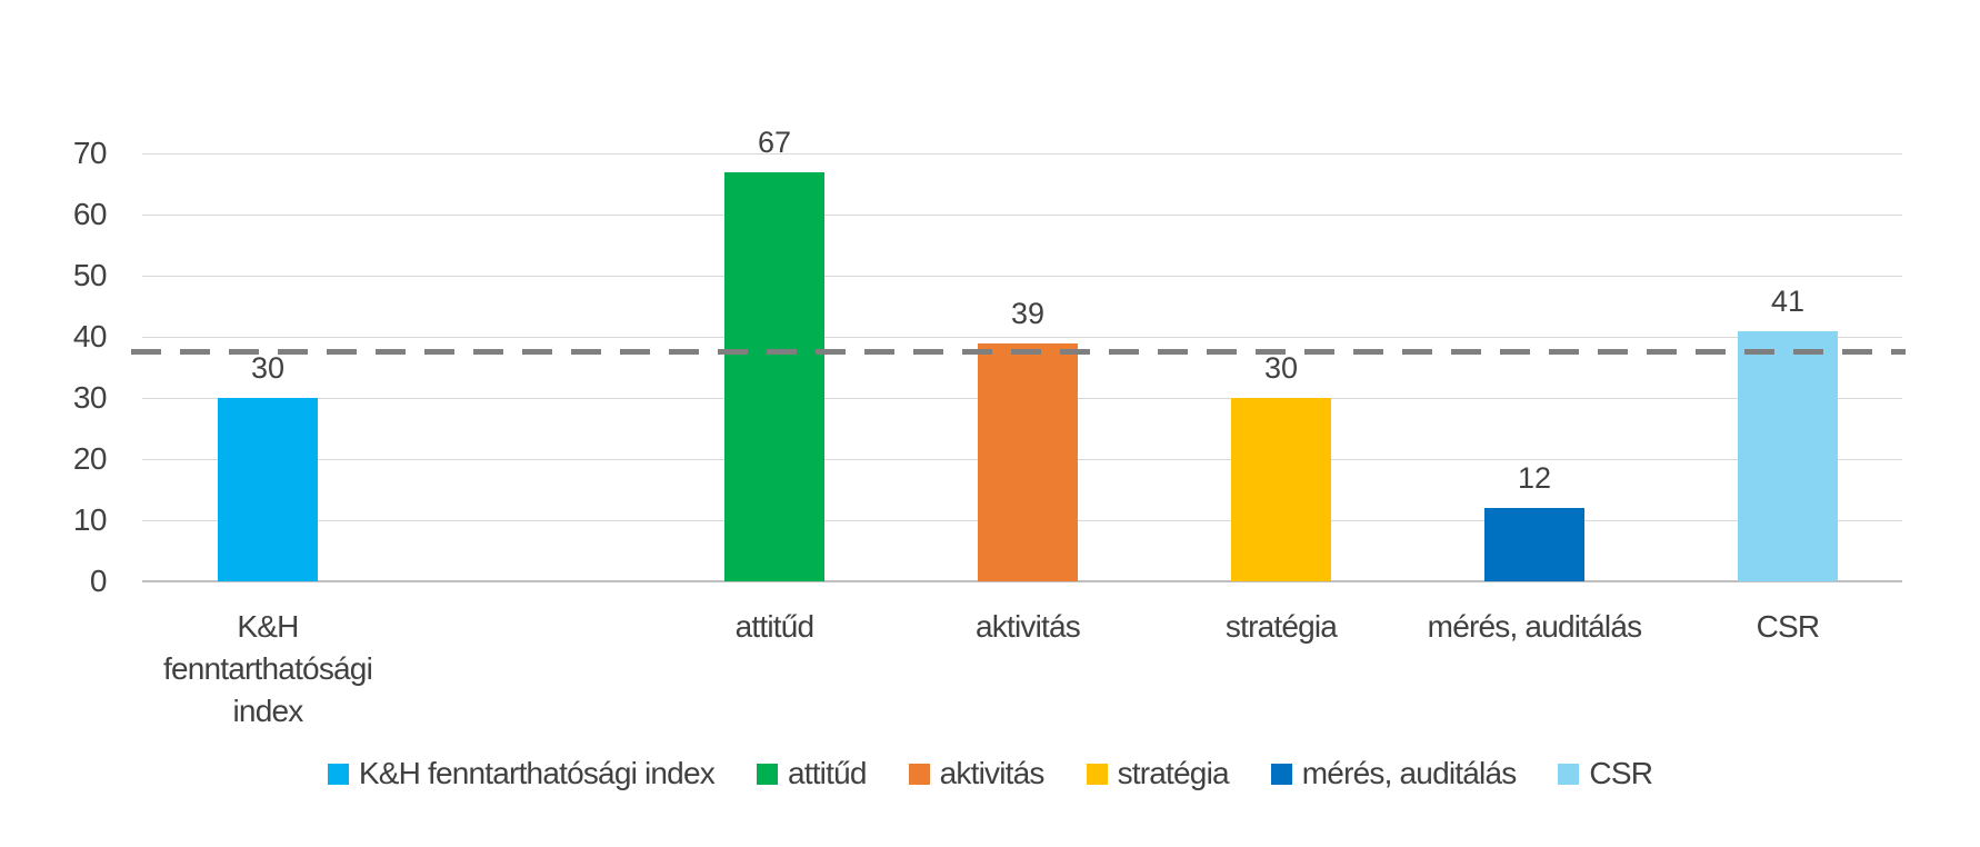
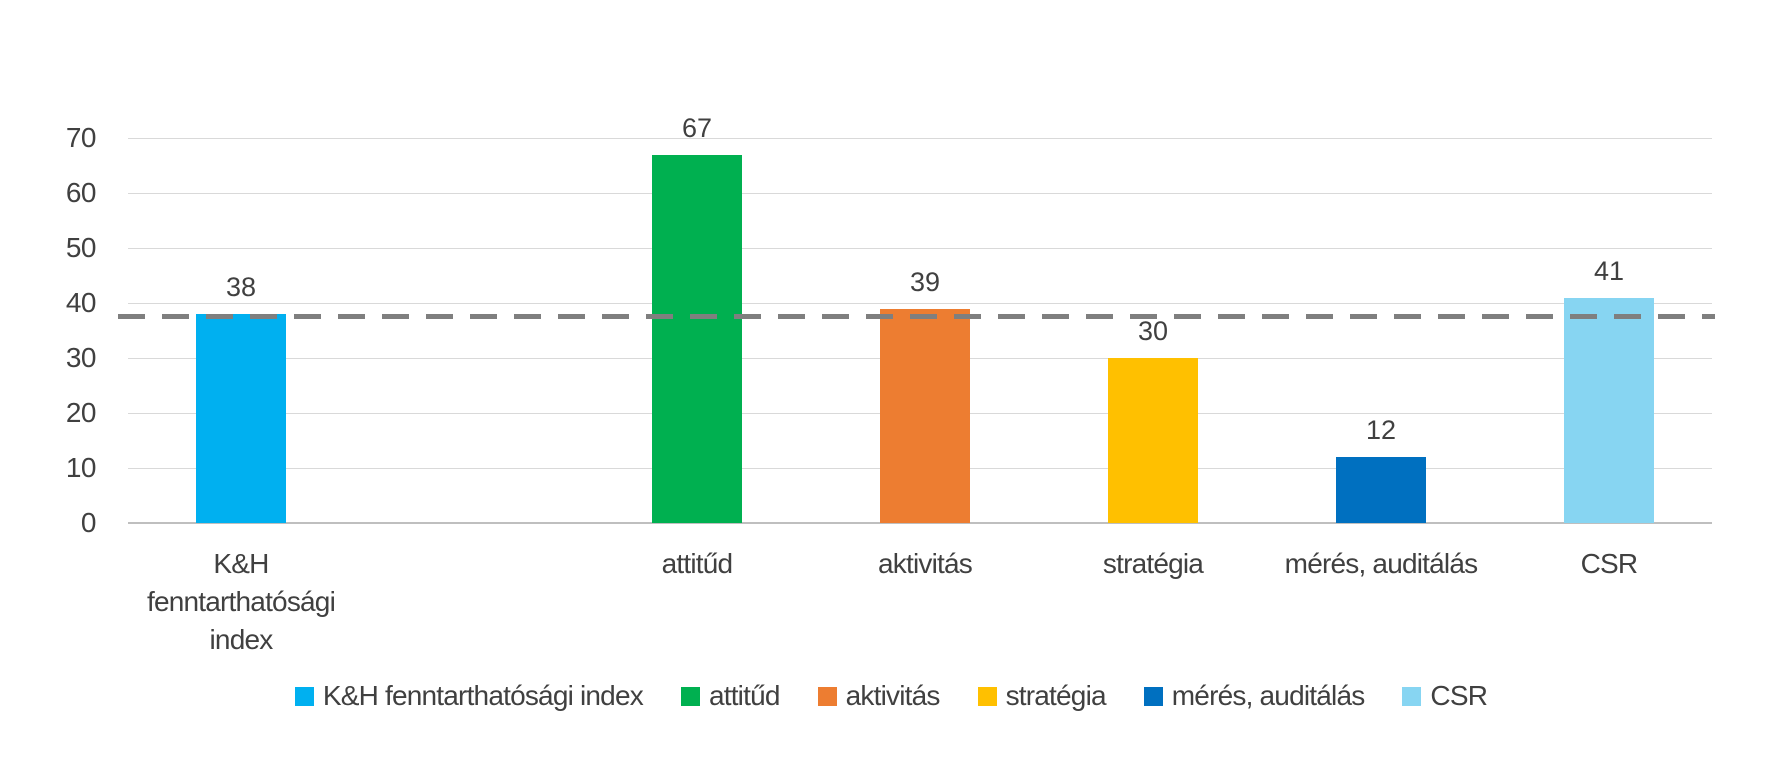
K&H fenntarthatósági index: 30 -> 38
